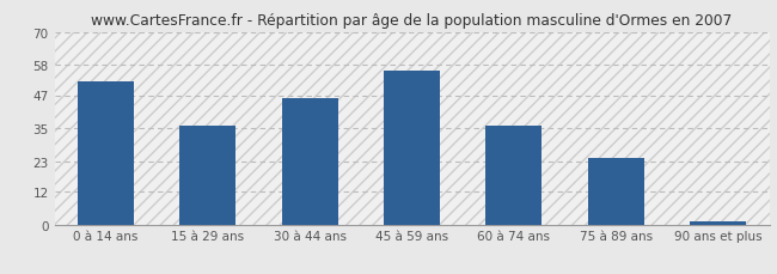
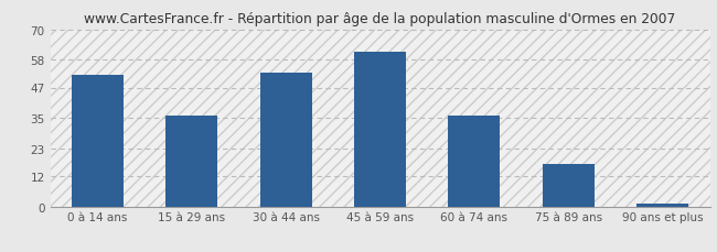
30 à 44 ans: 46 -> 53
45 à 59 ans: 56 -> 61
75 à 89 ans: 24 -> 17
